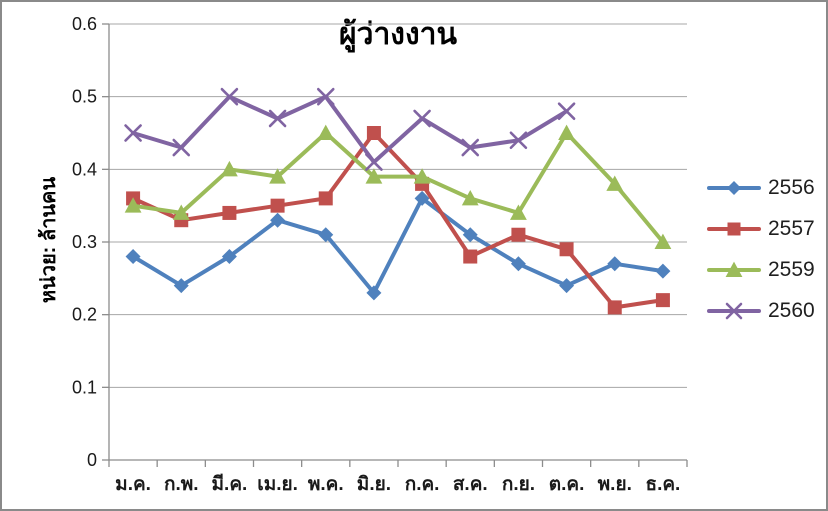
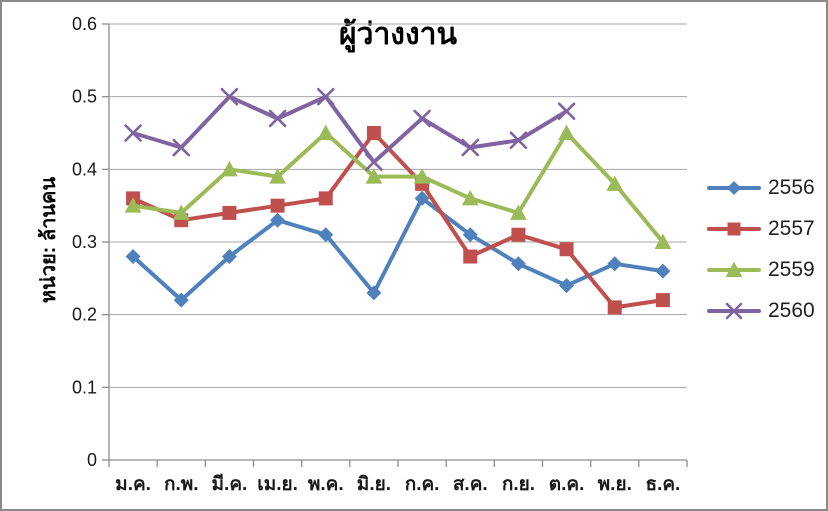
2556/ก.พ.: 0.24 -> 0.22
